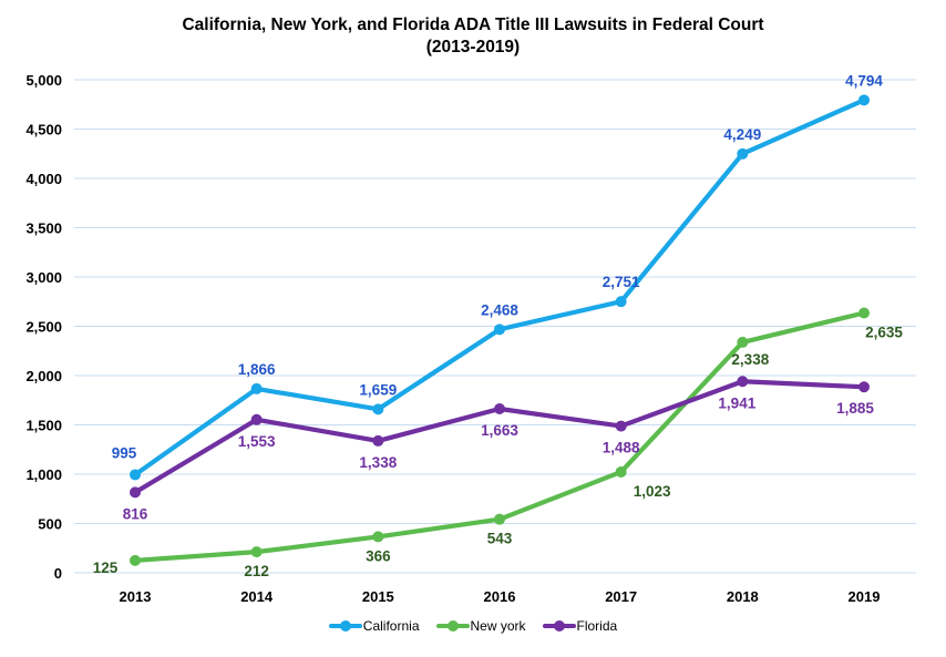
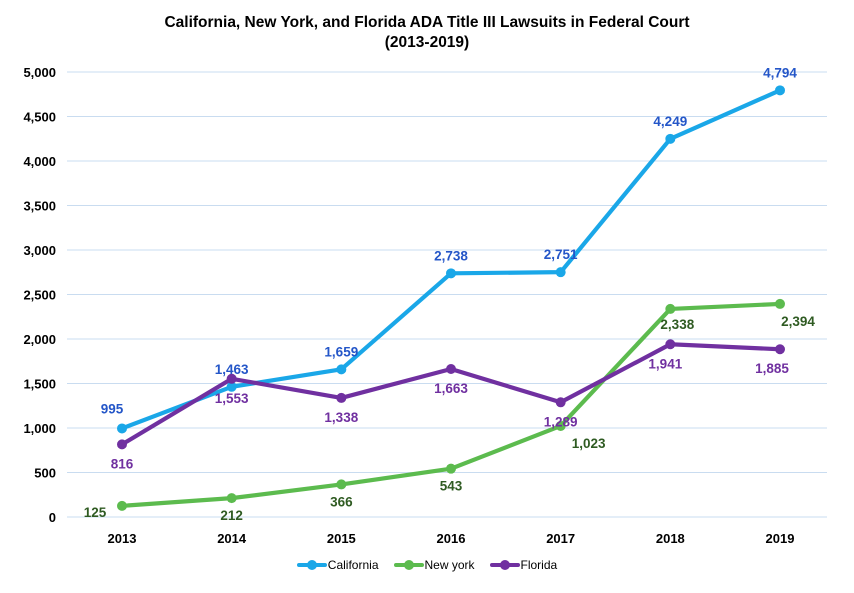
California/2014: 1,866 -> 1,463
California/2016: 2,468 -> 2,738
Florida/2017: 1,488 -> 1,289
New york/2019: 2,635 -> 2,394
